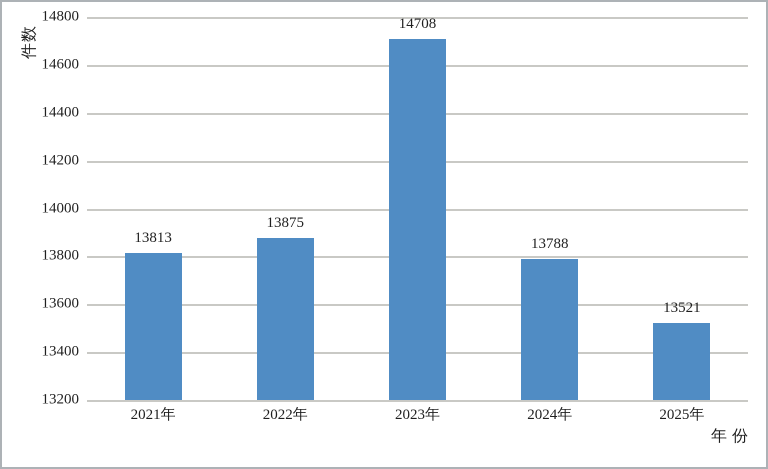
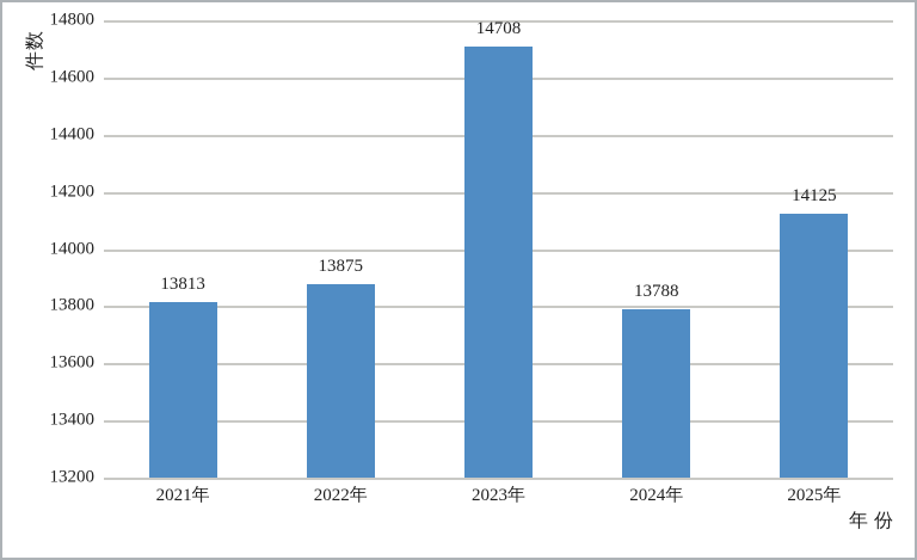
2025年: 13521 -> 14125
